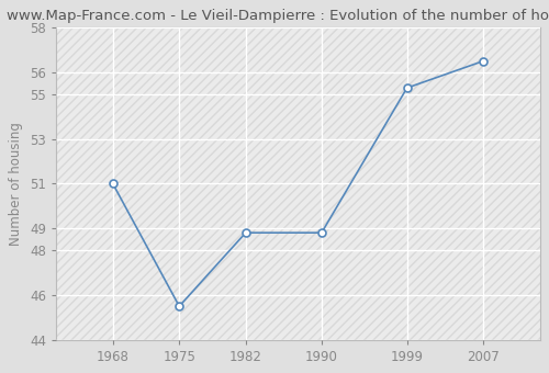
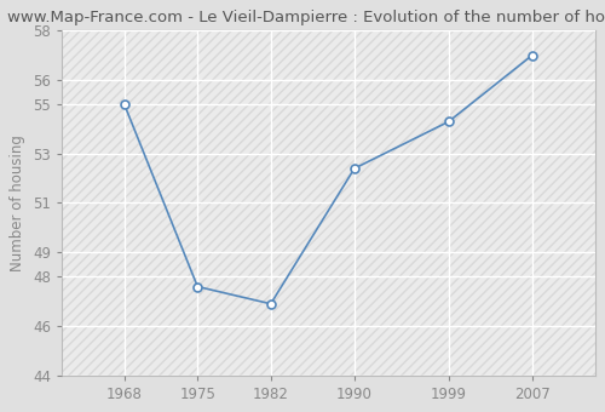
1968: 51.0 -> 55.0
1975: 45.5 -> 47.6
1982: 48.8 -> 46.9
1990: 48.8 -> 52.4
1999: 55.3 -> 54.3
2007: 56.5 -> 57.0
